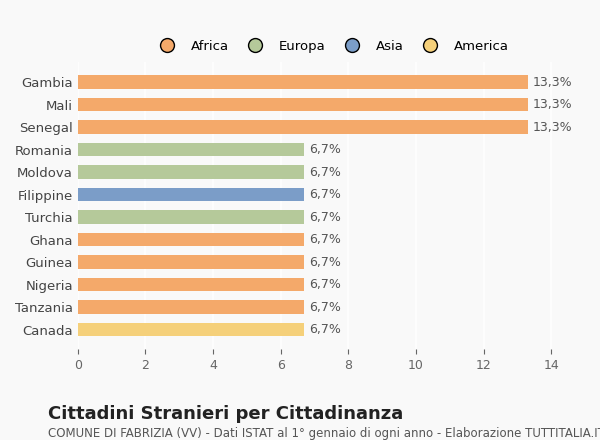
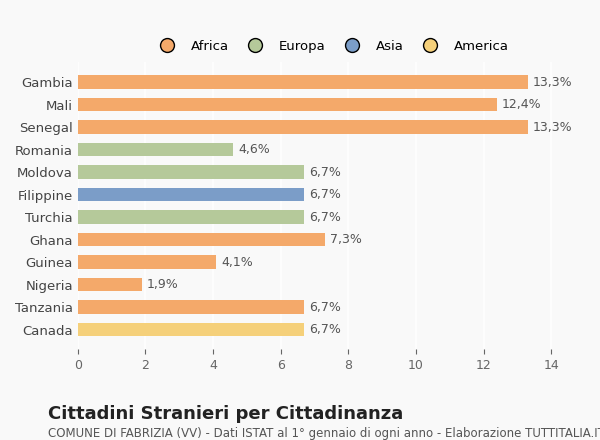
Mali: 13,3% -> 12,4%
Romania: 6,7% -> 4,6%
Ghana: 6,7% -> 7,3%
Guinea: 6,7% -> 4,1%
Nigeria: 6,7% -> 1,9%
